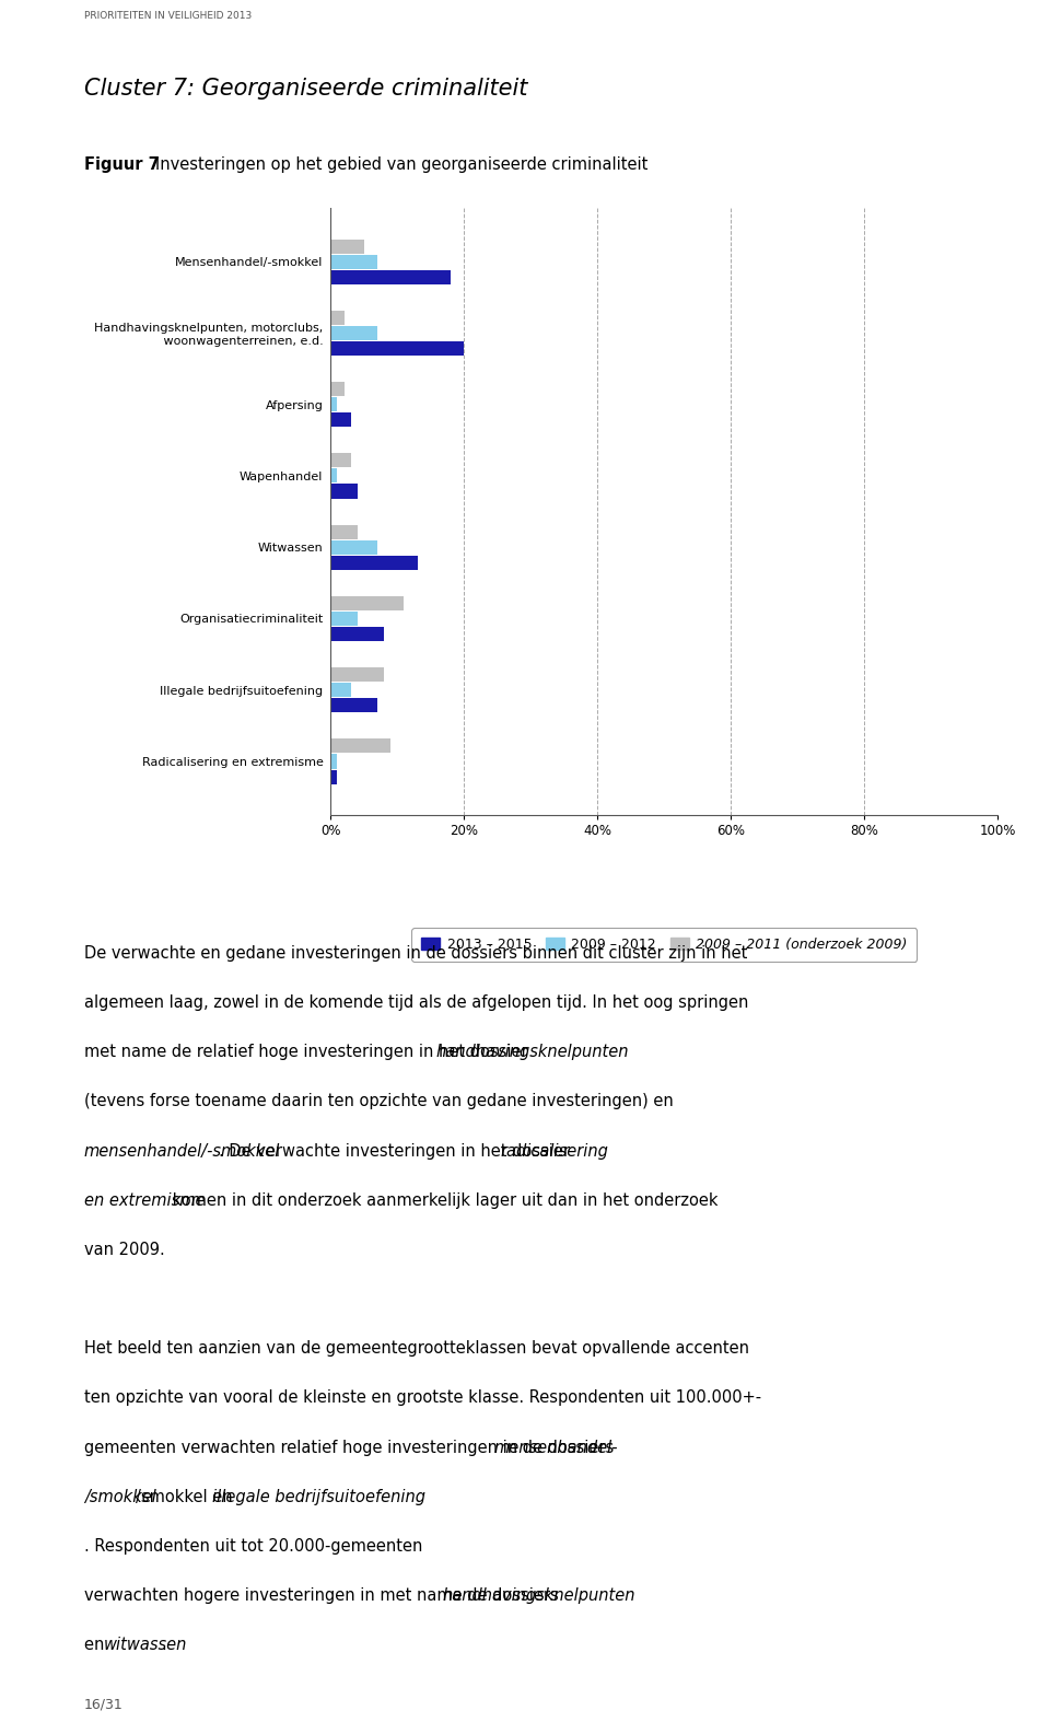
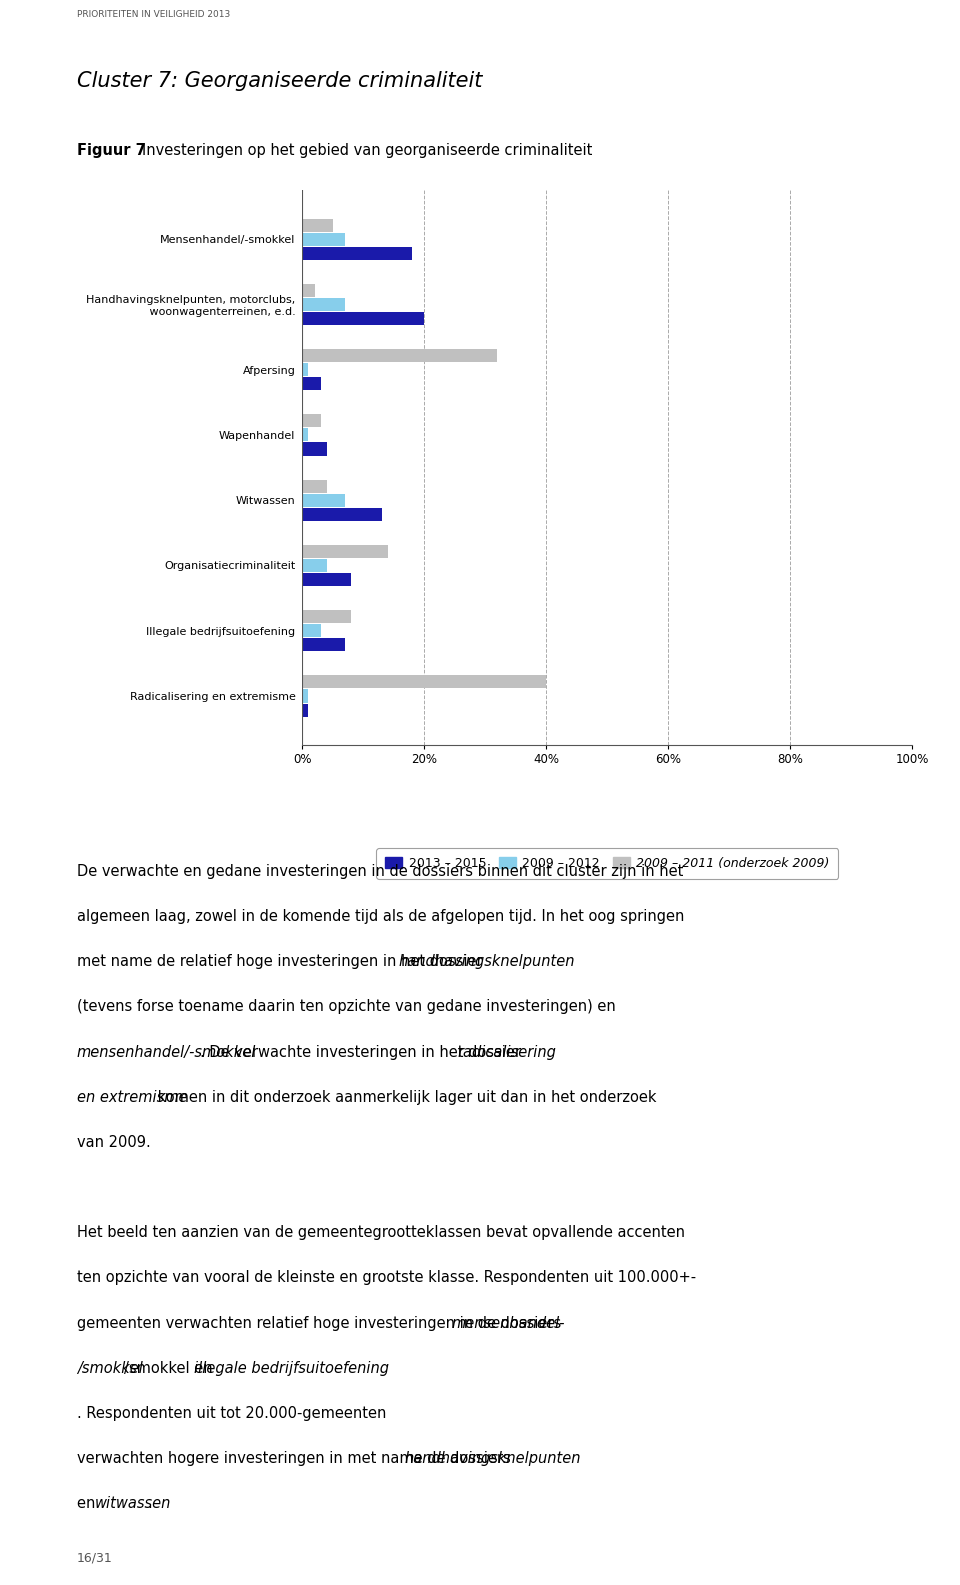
2009 – 2011 (onderzoek 2009)/Afpersing: 2% -> 32%
2009 – 2011 (onderzoek 2009)/Organisatiecriminaliteit: 11% -> 14%
2009 – 2011 (onderzoek 2009)/Radicalisering en extremisme: 9% -> 40%
